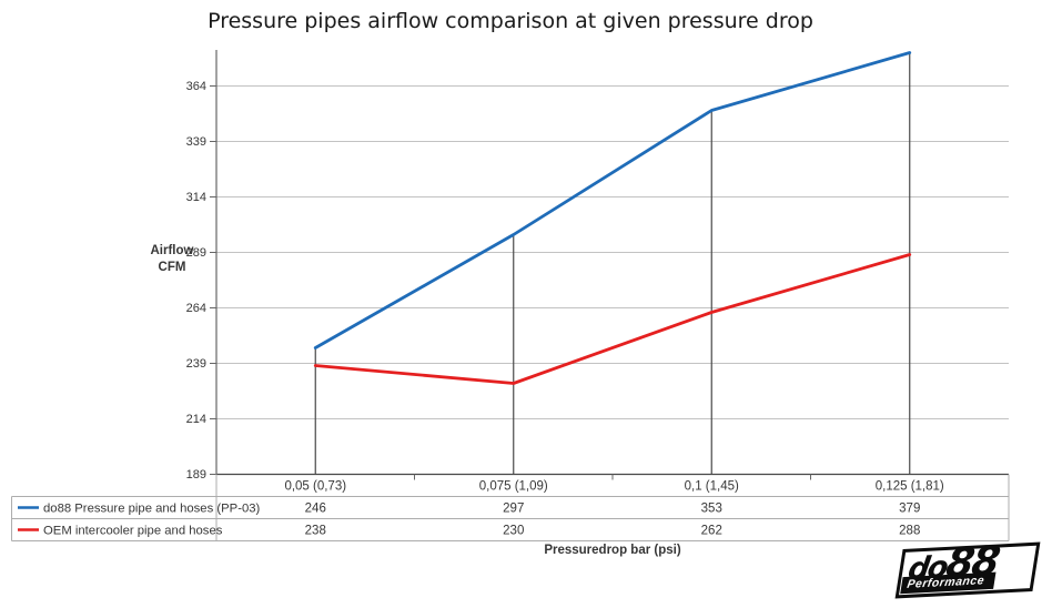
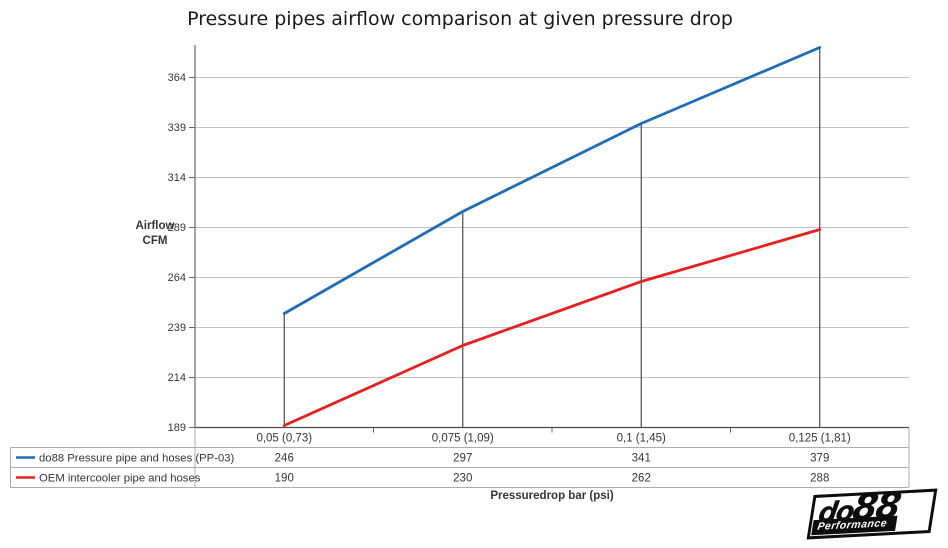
OEM intercooler pipe and hoses/0,05 (0,73): 238 -> 190
do88 Pressure pipe and hoses (PP-03)/0,1 (1,45): 353 -> 341
